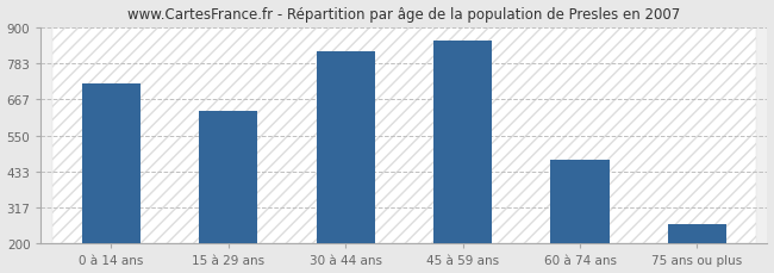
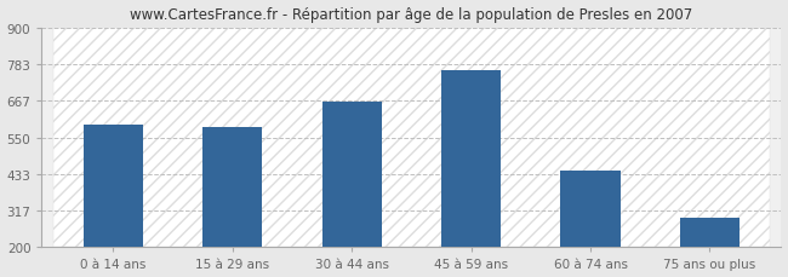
0 à 14 ans: 720 -> 590
15 à 29 ans: 630 -> 585
30 à 44 ans: 822 -> 665
45 à 59 ans: 858 -> 765
60 à 74 ans: 470 -> 445
75 ans ou plus: 265 -> 295
